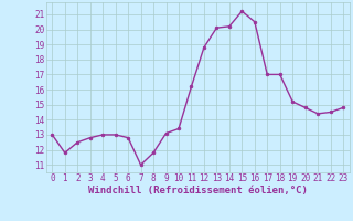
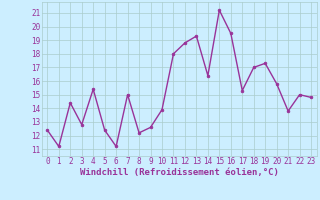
0: 13.0 -> 12.4
1: 11.8 -> 11.2
2: 12.5 -> 14.4
4: 13.0 -> 15.4
5: 13.0 -> 12.4
6: 12.8 -> 11.2
7: 11.0 -> 15.0
8: 11.8 -> 12.2
9: 13.1 -> 12.6
10: 13.4 -> 13.9
11: 16.2 -> 18.0
13: 20.1 -> 19.3
14: 20.2 -> 16.4
16: 20.5 -> 19.5
17: 17.0 -> 15.3
19: 15.2 -> 17.3
20: 14.8 -> 15.8
21: 14.4 -> 13.8
22: 14.5 -> 15.0
